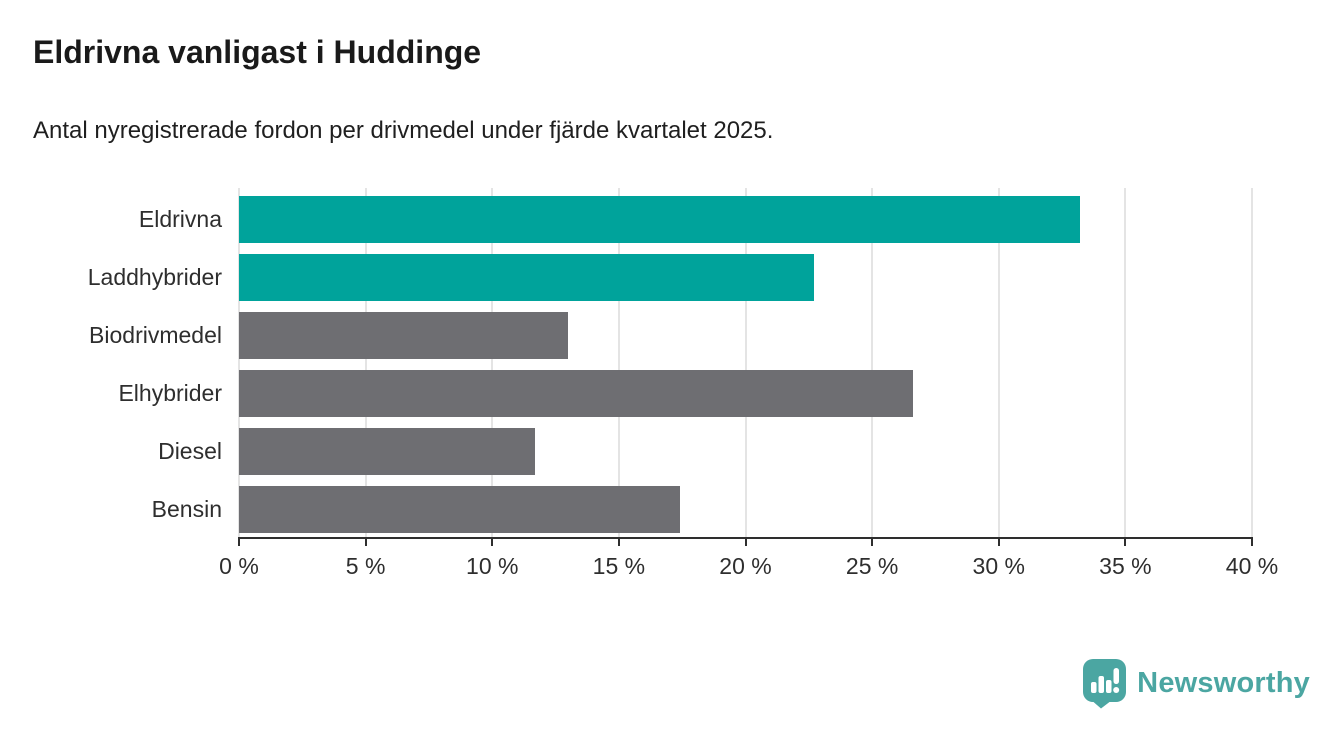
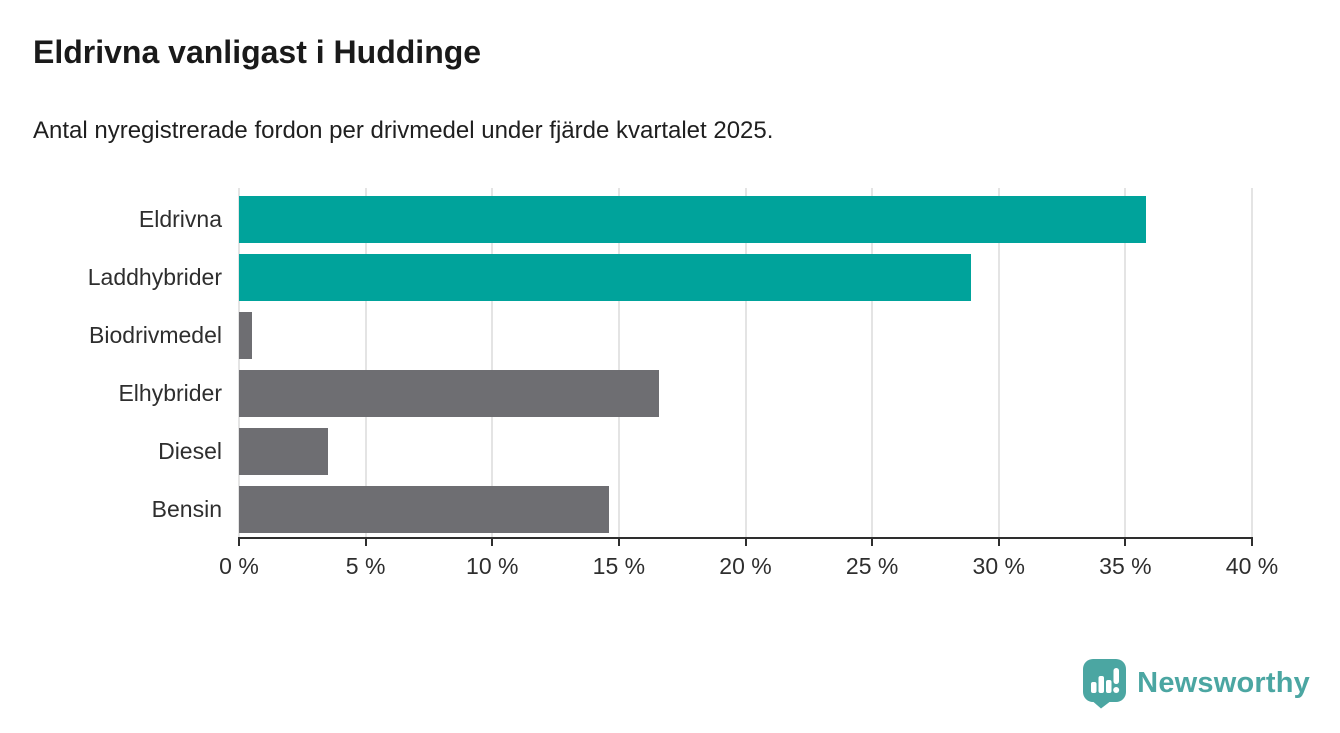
Eldrivna: 33.2% -> 35.8%
Laddhybrider: 22.7% -> 28.9%
Biodrivmedel: 13.0% -> 0.5%
Elhybrider: 26.6% -> 16.6%
Diesel: 11.7% -> 3.5%
Bensin: 17.4% -> 14.6%
